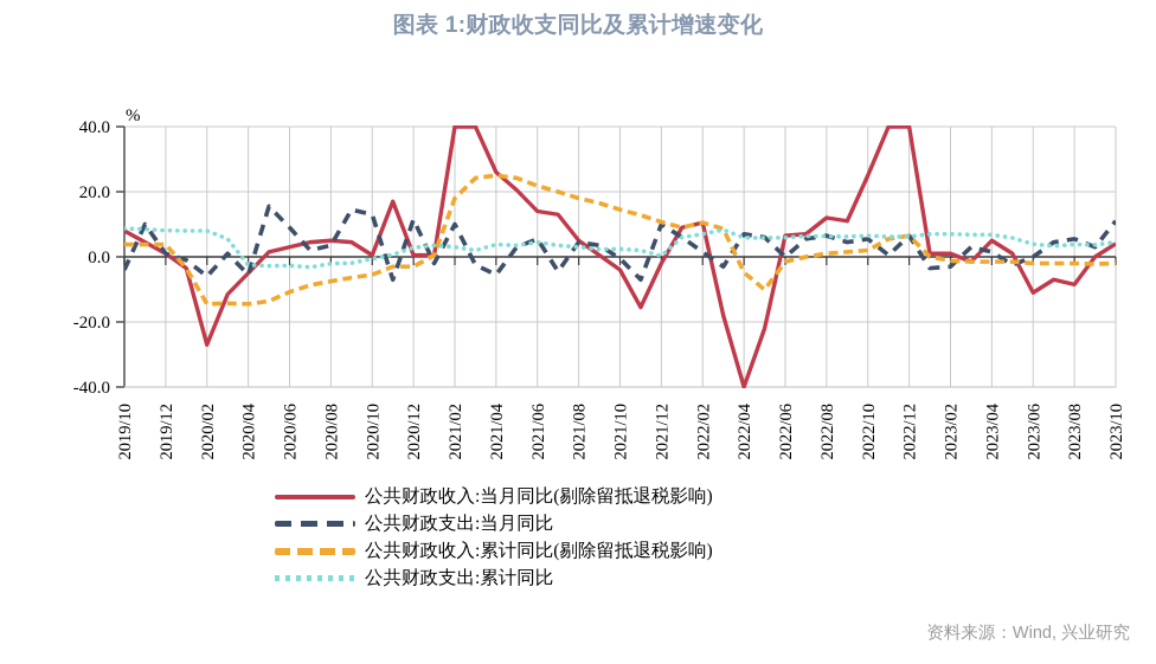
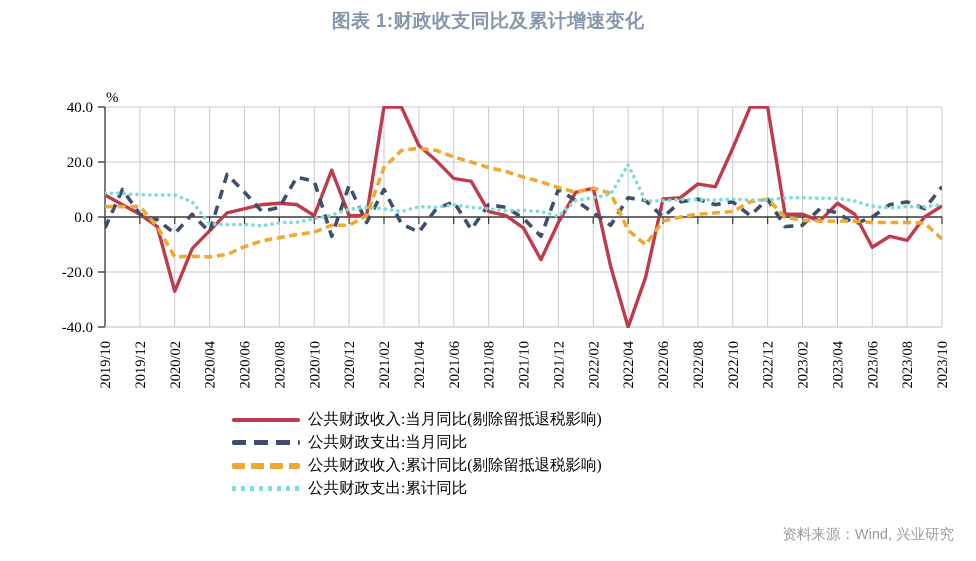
公共财政收入:当月同比(剔除留抵退税影响)/2021/08: 5 -> 2
公共财政支出:累计同比/2022/04: 6 -> 19
公共财政收入:累计同比(剔除留抵退税影响)/2023/10: -2 -> -8
